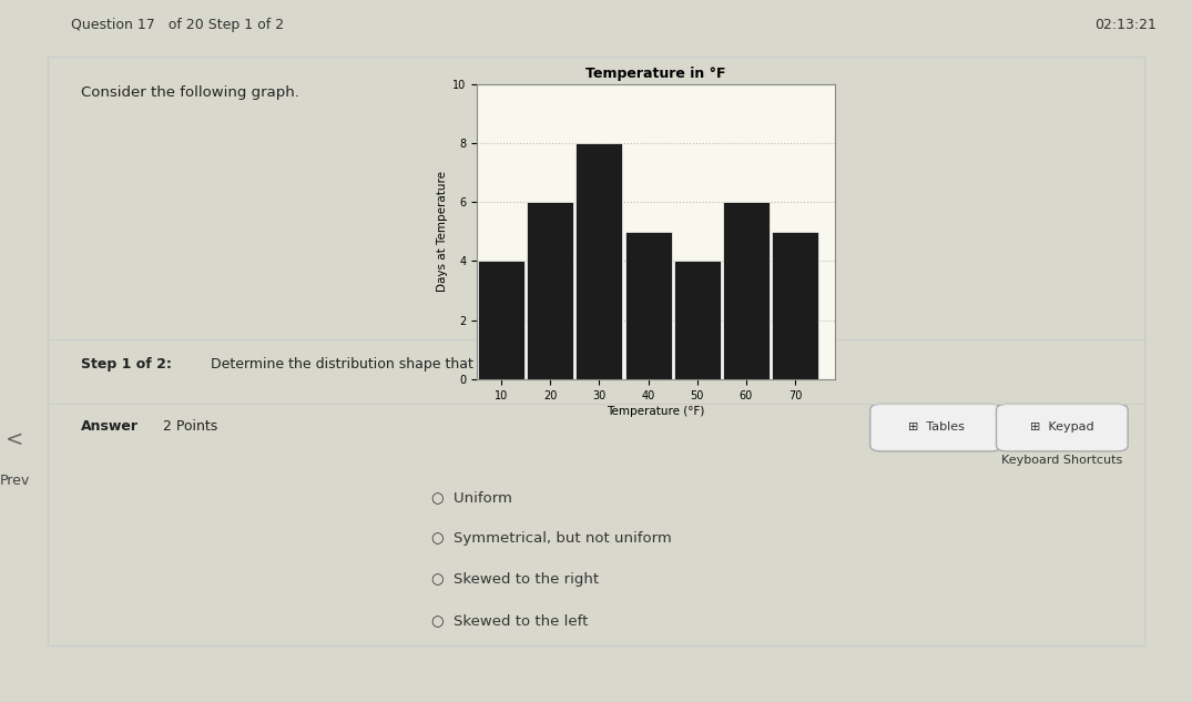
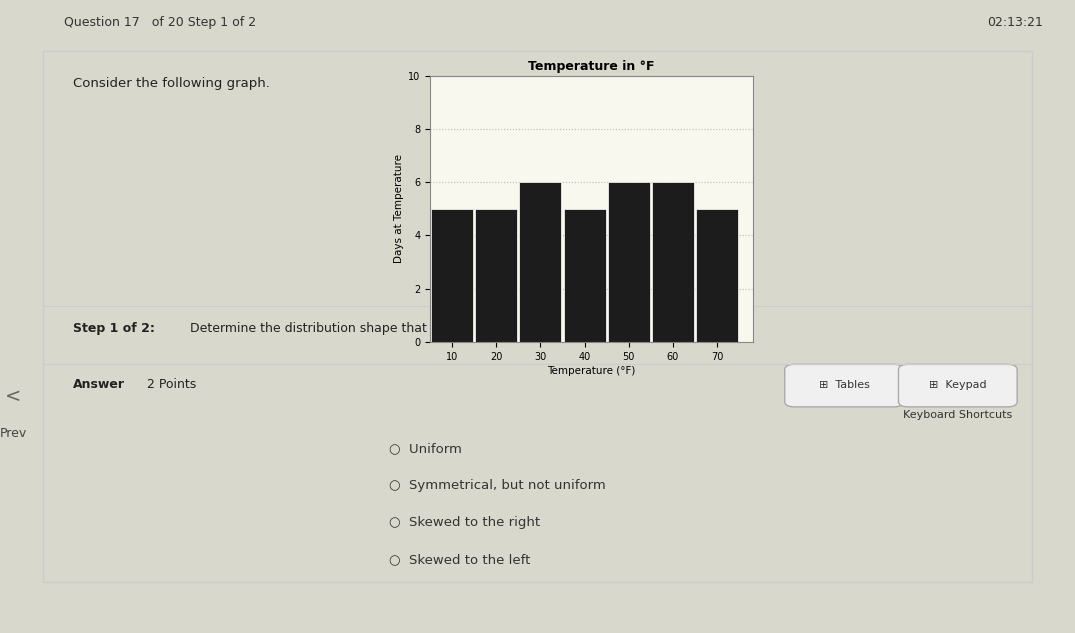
10: 4 -> 5
20: 6 -> 5
30: 8 -> 6
50: 4 -> 6
